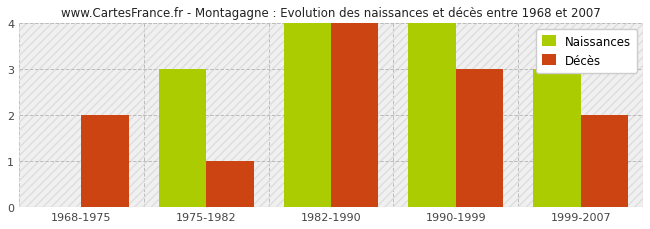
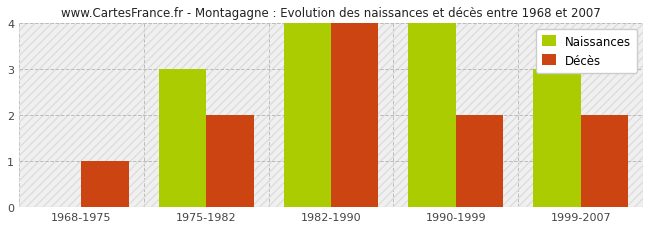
Décès/1968-1975: 2 -> 1
Décès/1975-1982: 1 -> 2
Décès/1990-1999: 3 -> 2
